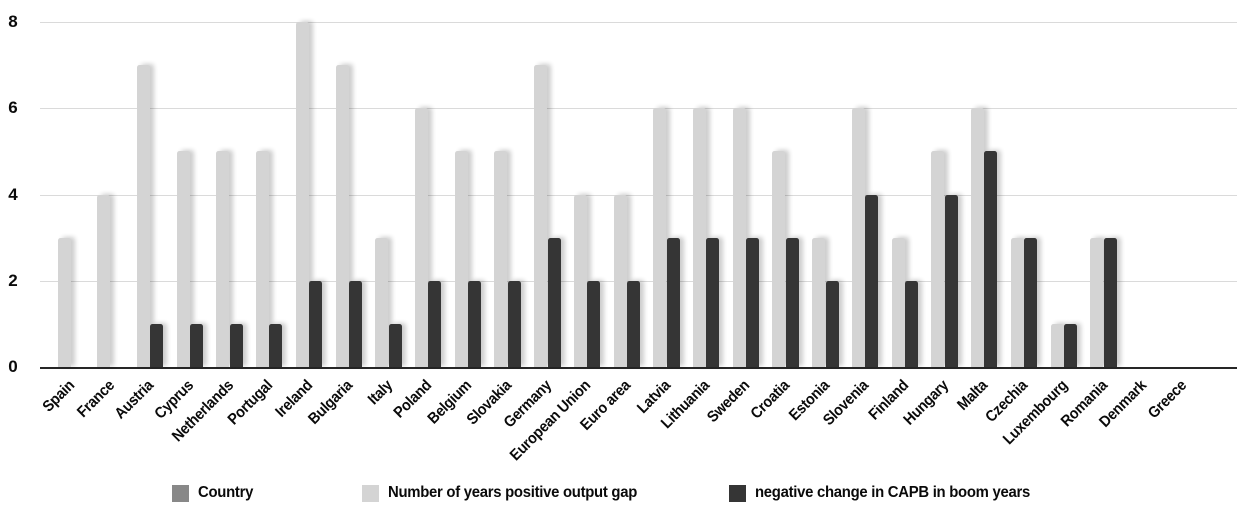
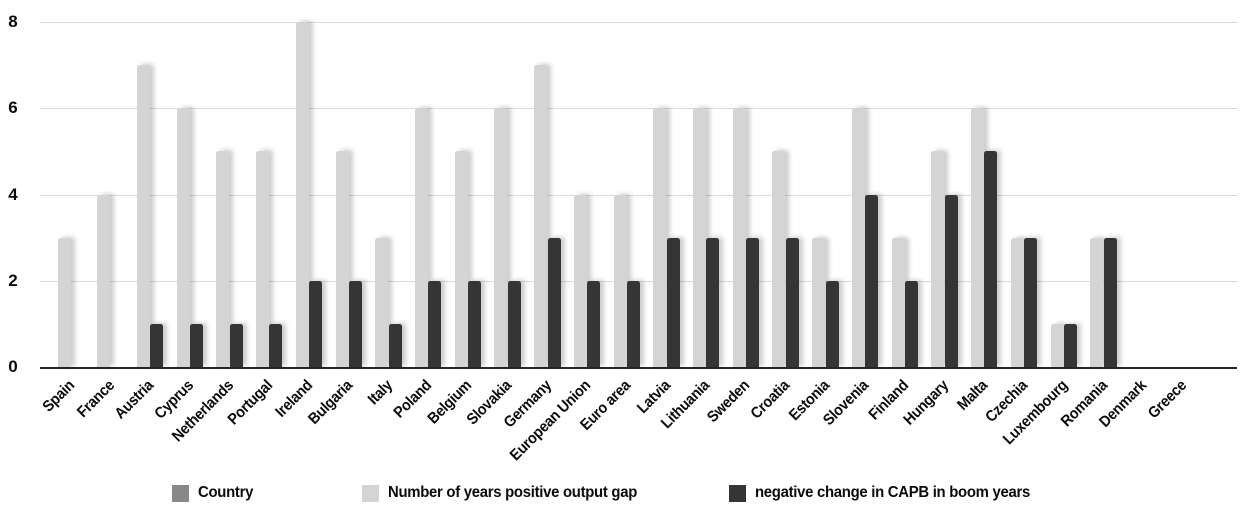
Number of years positive output gap/Cyprus: 5 -> 6
Number of years positive output gap/Bulgaria: 7 -> 5
Number of years positive output gap/Slovakia: 5 -> 6
